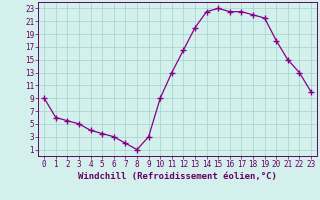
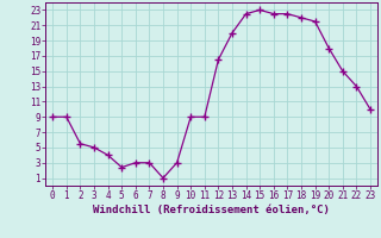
1: 6.0 -> 9.0
5: 3.5 -> 2.4
7: 2.0 -> 3.0
11: 13.0 -> 9.0
